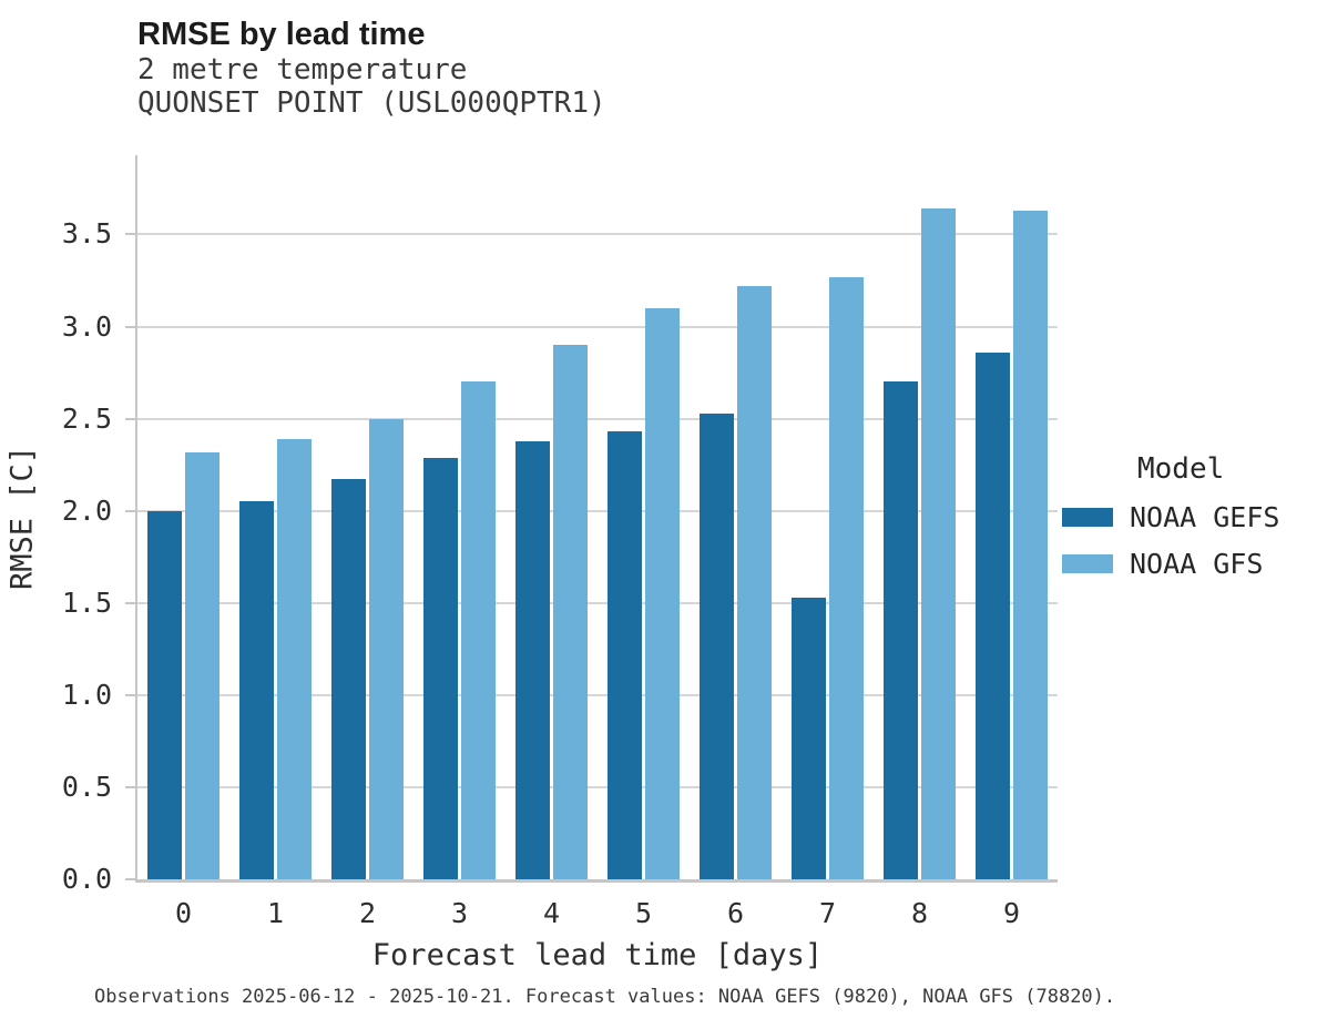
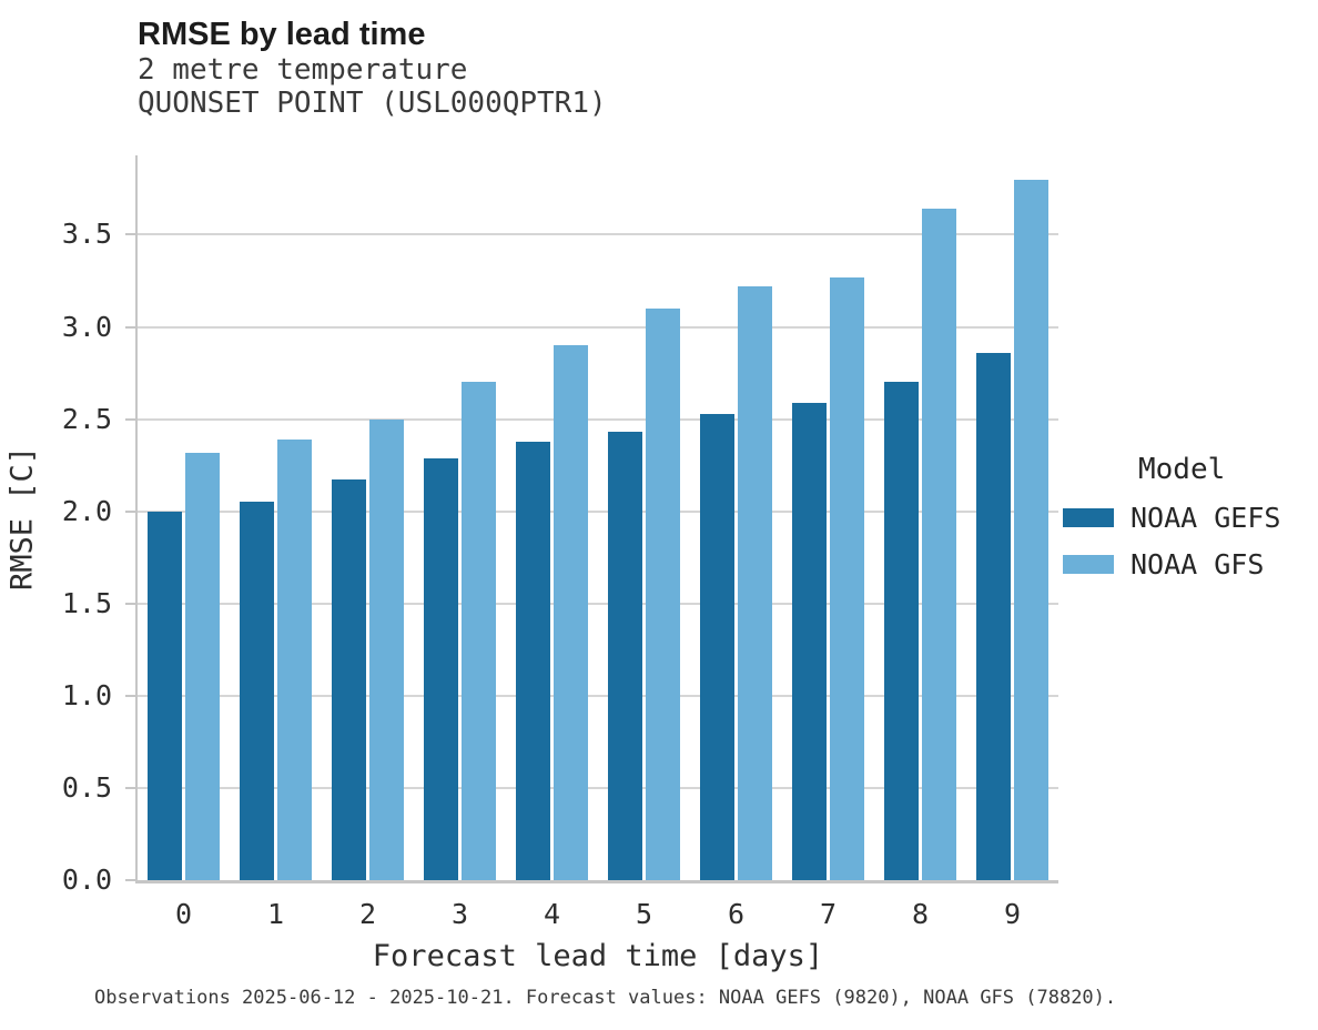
NOAA GEFS/7: 1.53 -> 2.59
NOAA GFS/9: 3.63 -> 3.80
